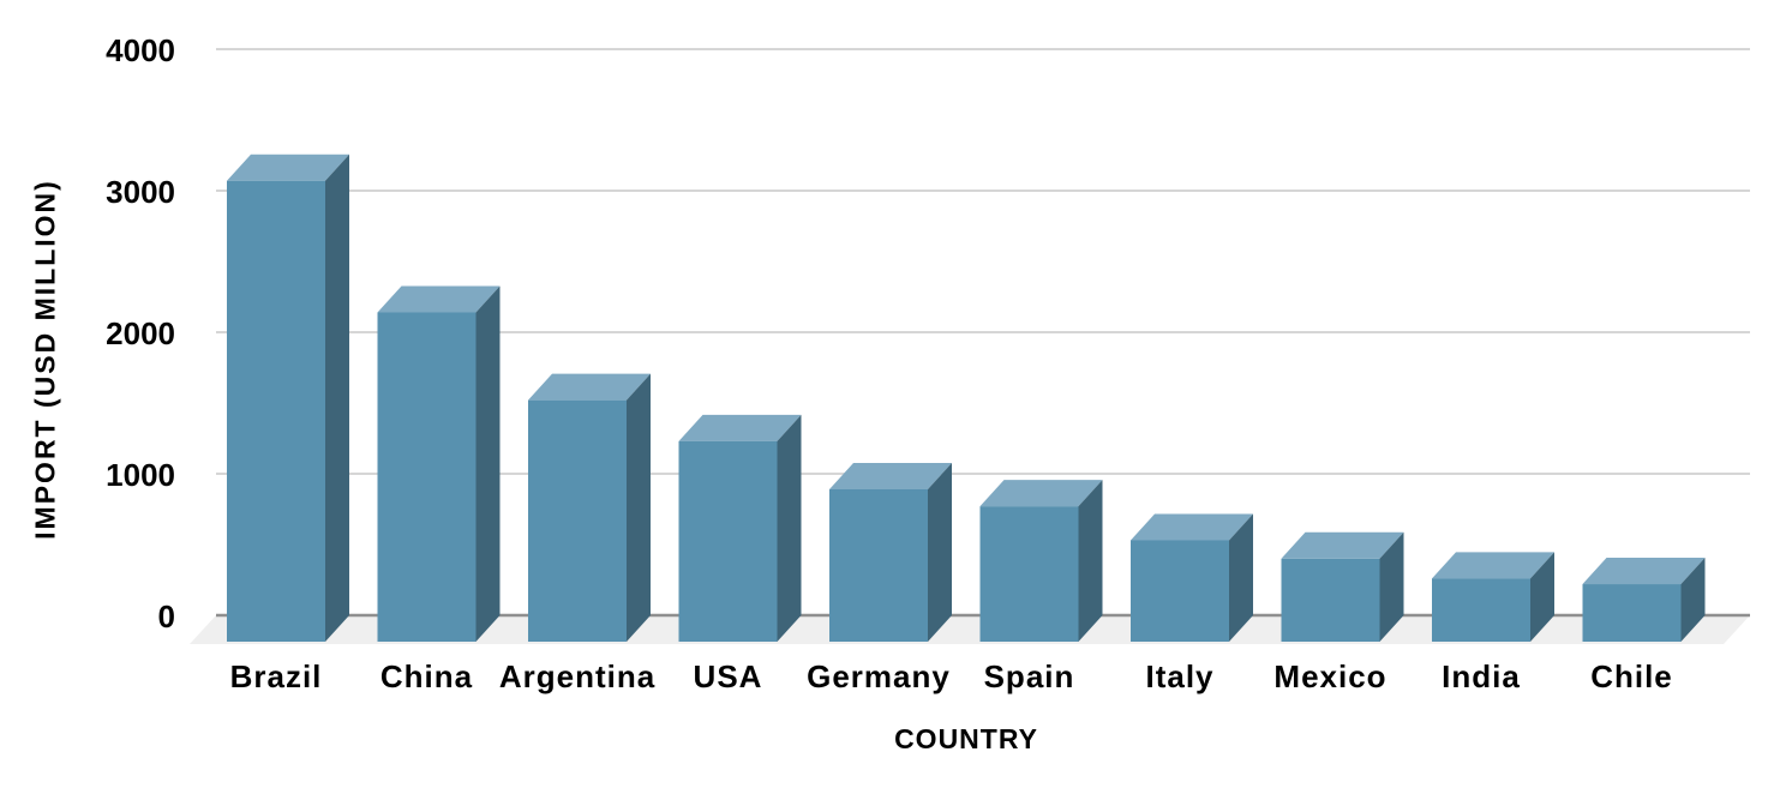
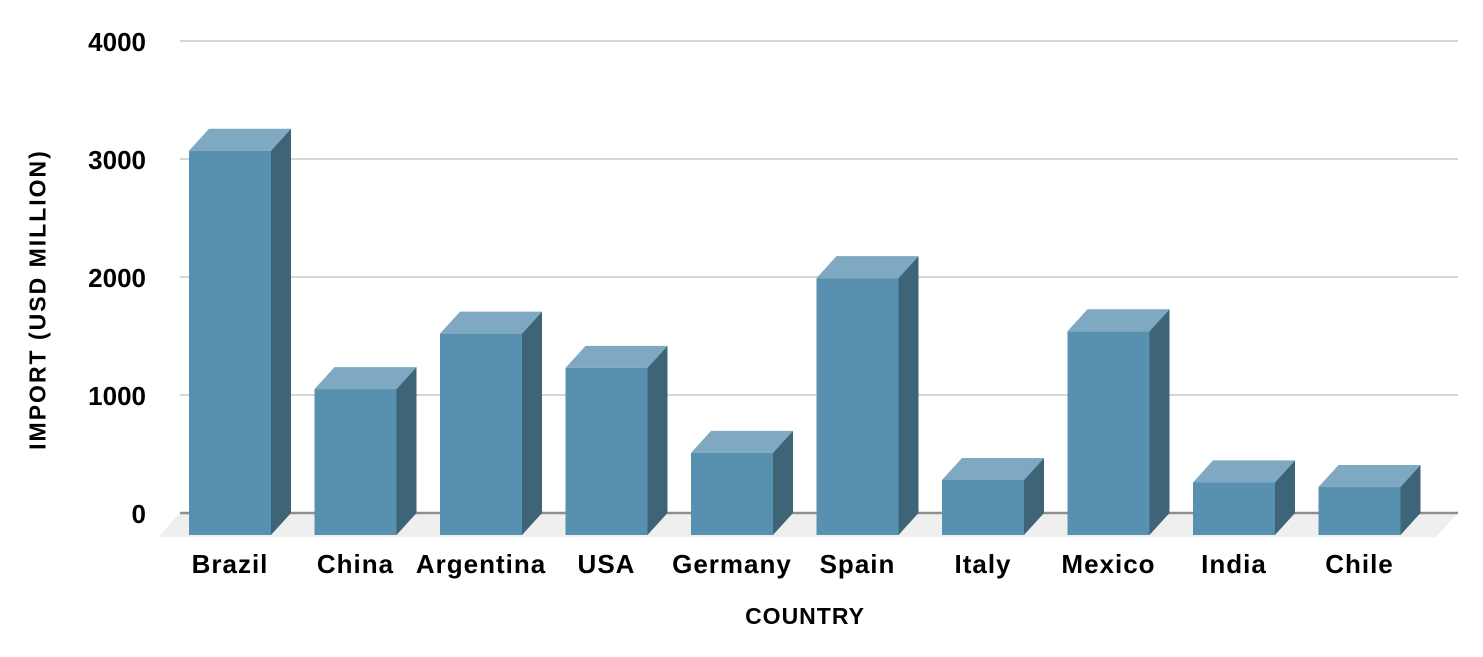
China: 2140 -> 1050
Germany: 890 -> 510
Spain: 770 -> 1990
Italy: 530 -> 280
Mexico: 400 -> 1540
